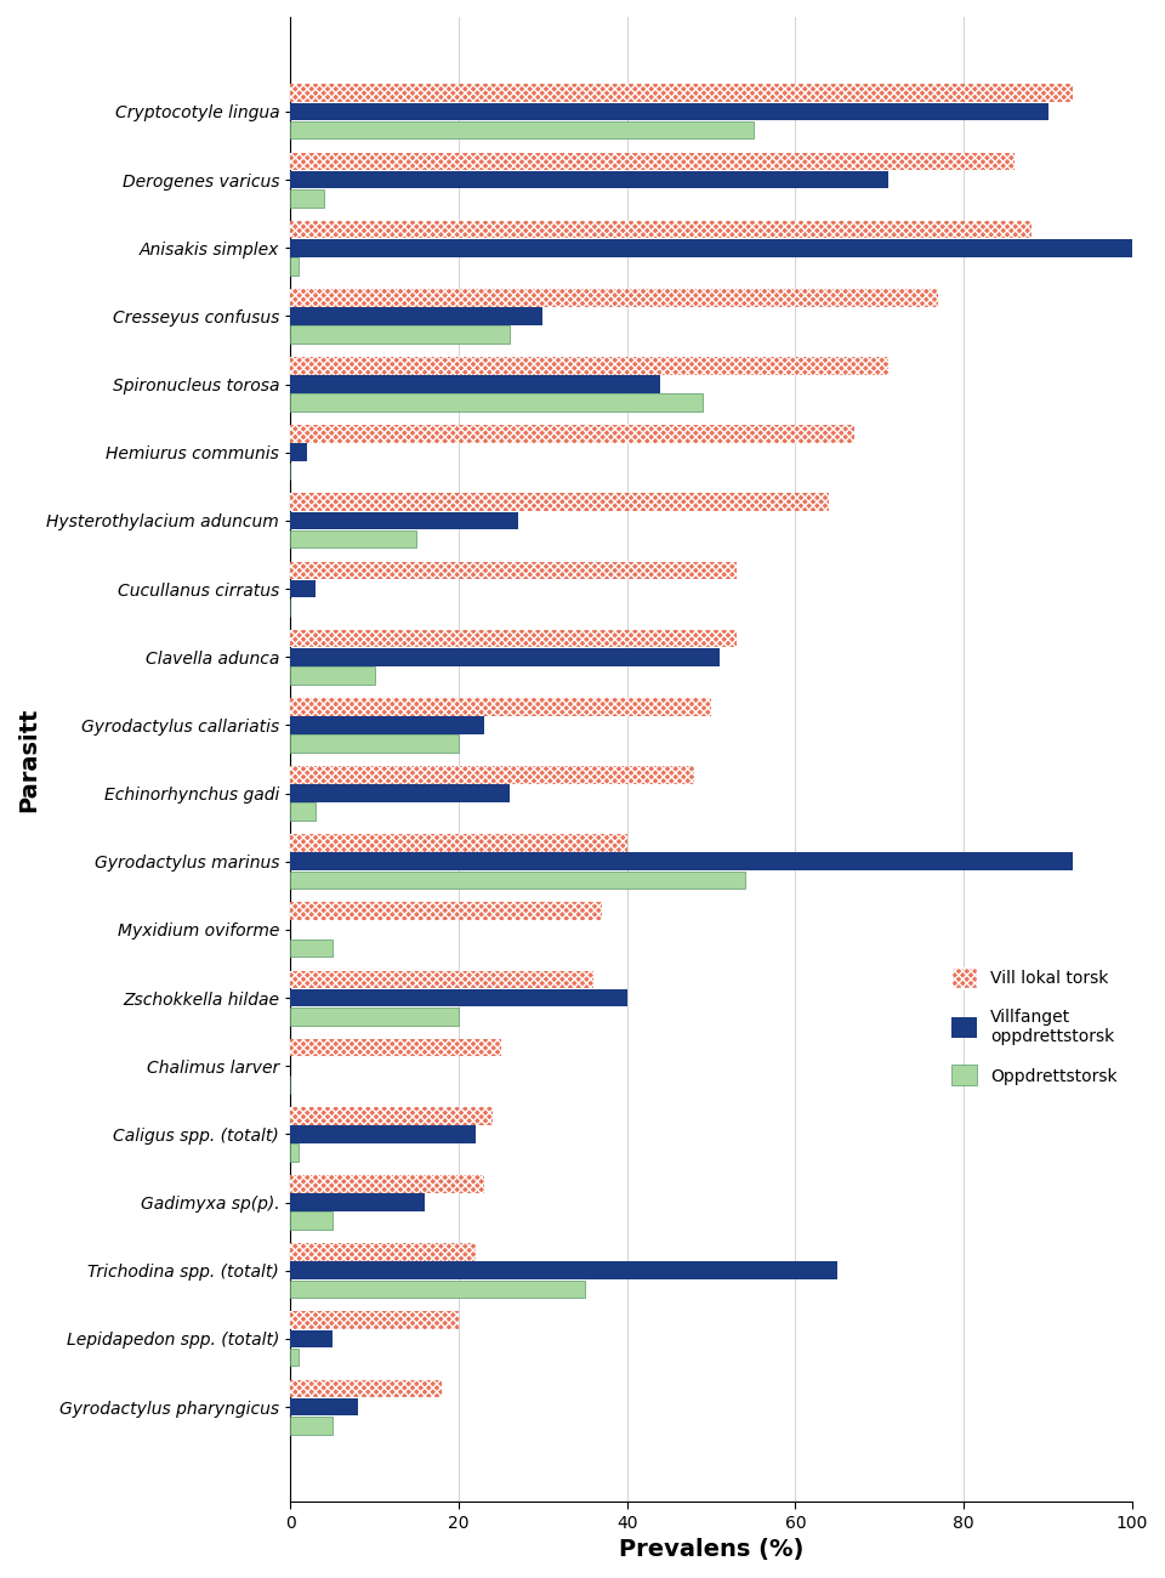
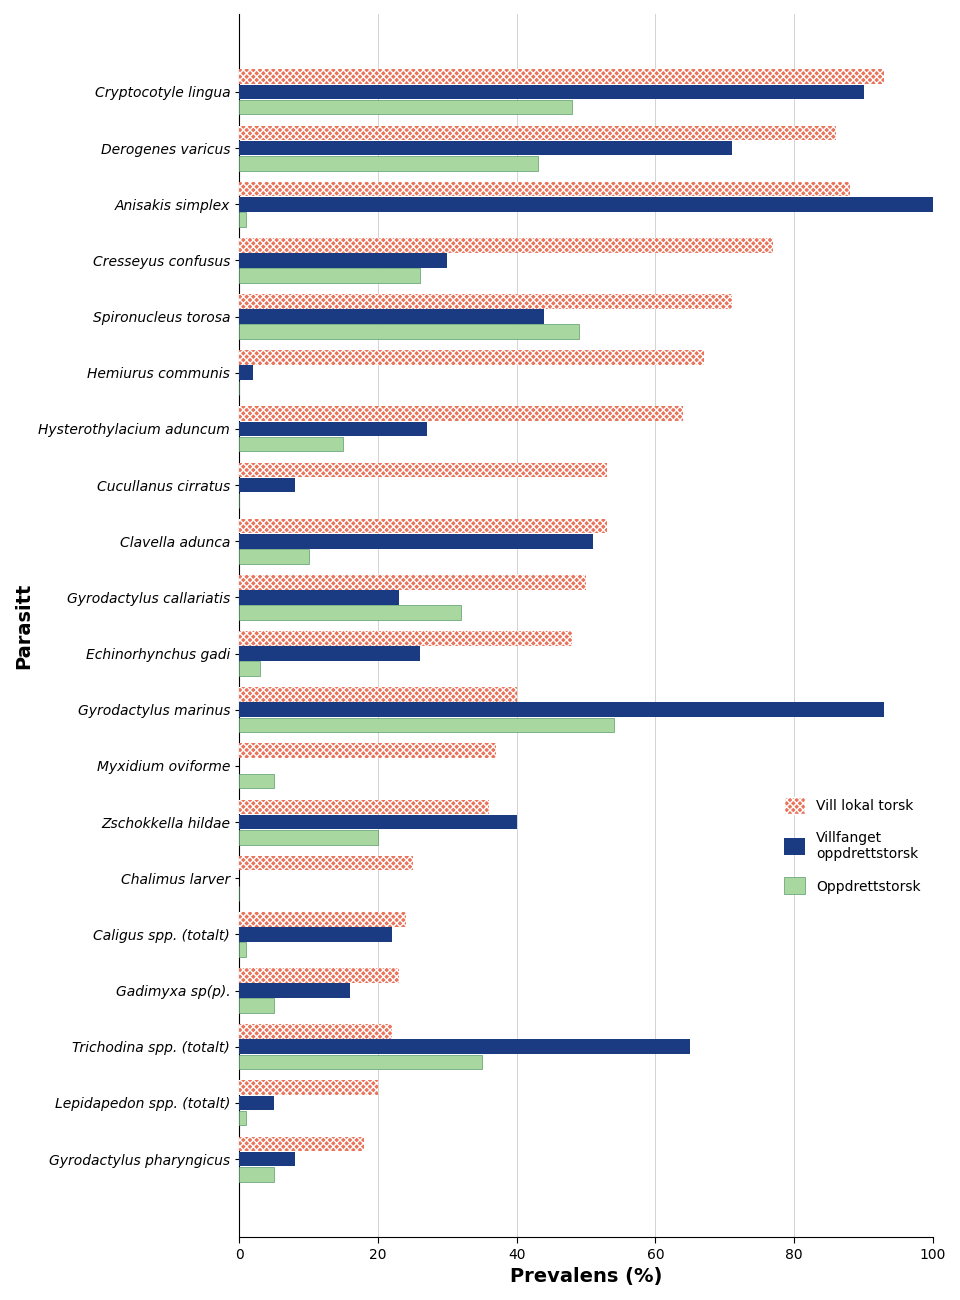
Oppdrettstorsk/Cryptocotyle lingua: 55 -> 48
Oppdrettstorsk/Derogenes varicus: 4 -> 43
Villfanget oppdrettstorsk/Cucullanus cirratus: 3 -> 8
Oppdrettstorsk/Gyrodactylus callariatis: 20 -> 32
